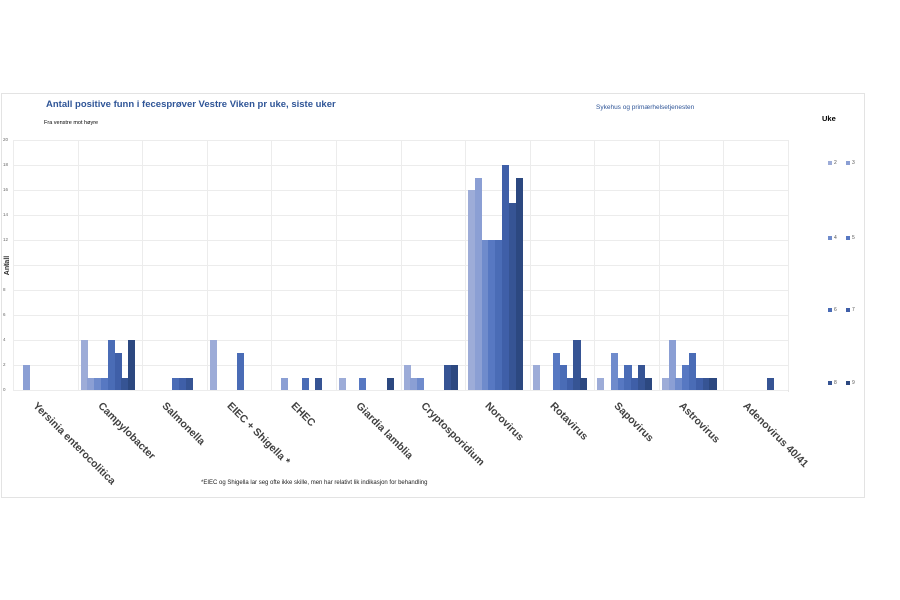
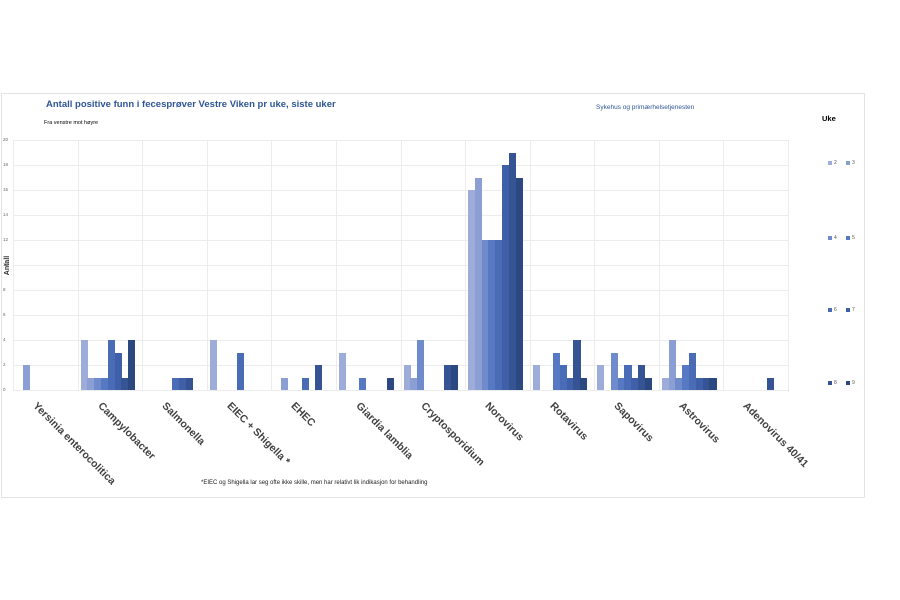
8/EHEC: 1 -> 2
2/Giardia lamblia: 1 -> 3
4/Cryptosporidium: 1 -> 4
8/Norovirus: 15 -> 19
2/Sapovirus: 1 -> 2
